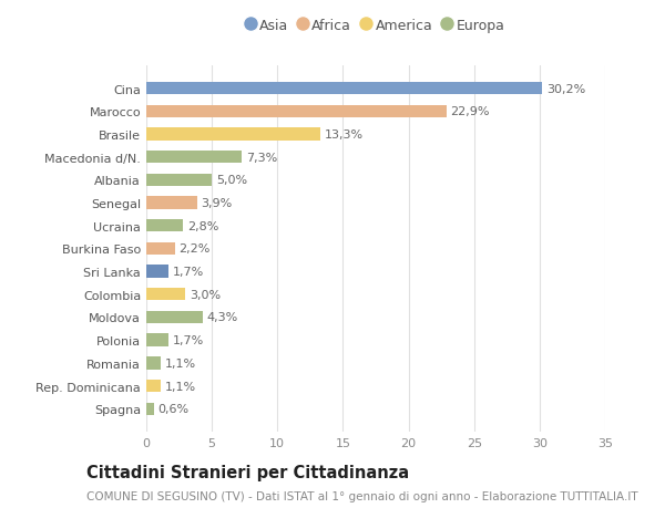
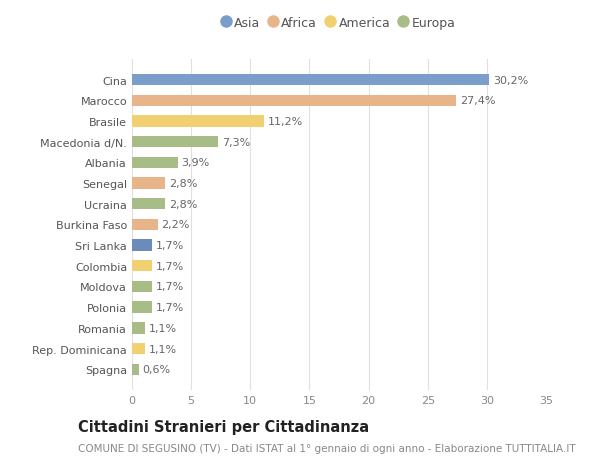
Marocco: 22,9% -> 27,4%
Brasile: 13,3% -> 11,2%
Albania: 5,0% -> 3,9%
Senegal: 3,9% -> 2,8%
Colombia: 3,0% -> 1,7%
Moldova: 4,3% -> 1,7%
